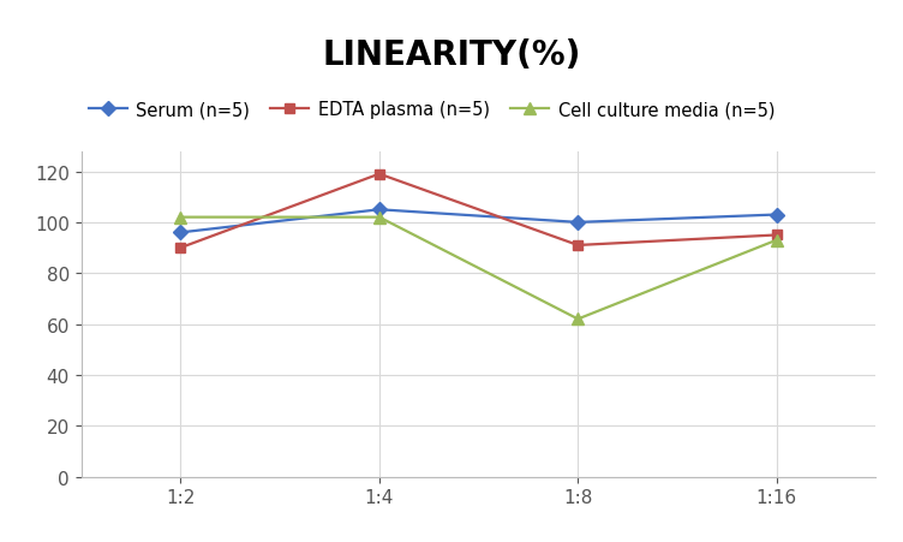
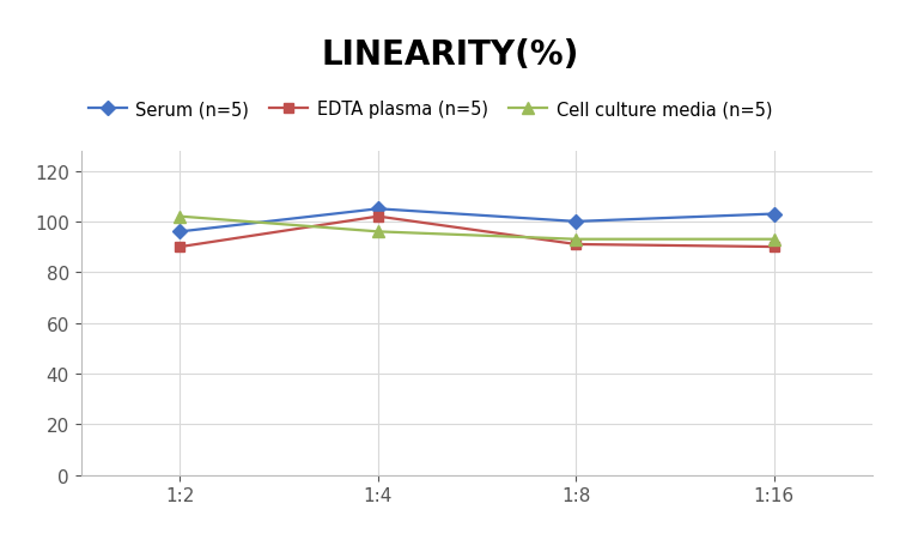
EDTA plasma (n=5)/1:4: 119 -> 102
Cell culture media (n=5)/1:4: 102 -> 96
Cell culture media (n=5)/1:8: 62 -> 93
EDTA plasma (n=5)/1:16: 95 -> 90
